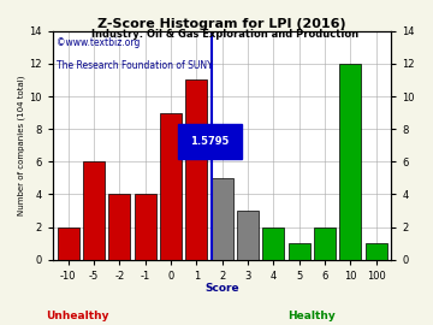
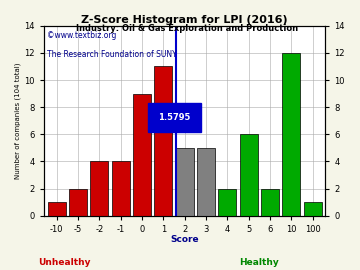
-10: 2 -> 1
-5: 6 -> 2
3: 3 -> 5
5: 1 -> 6
